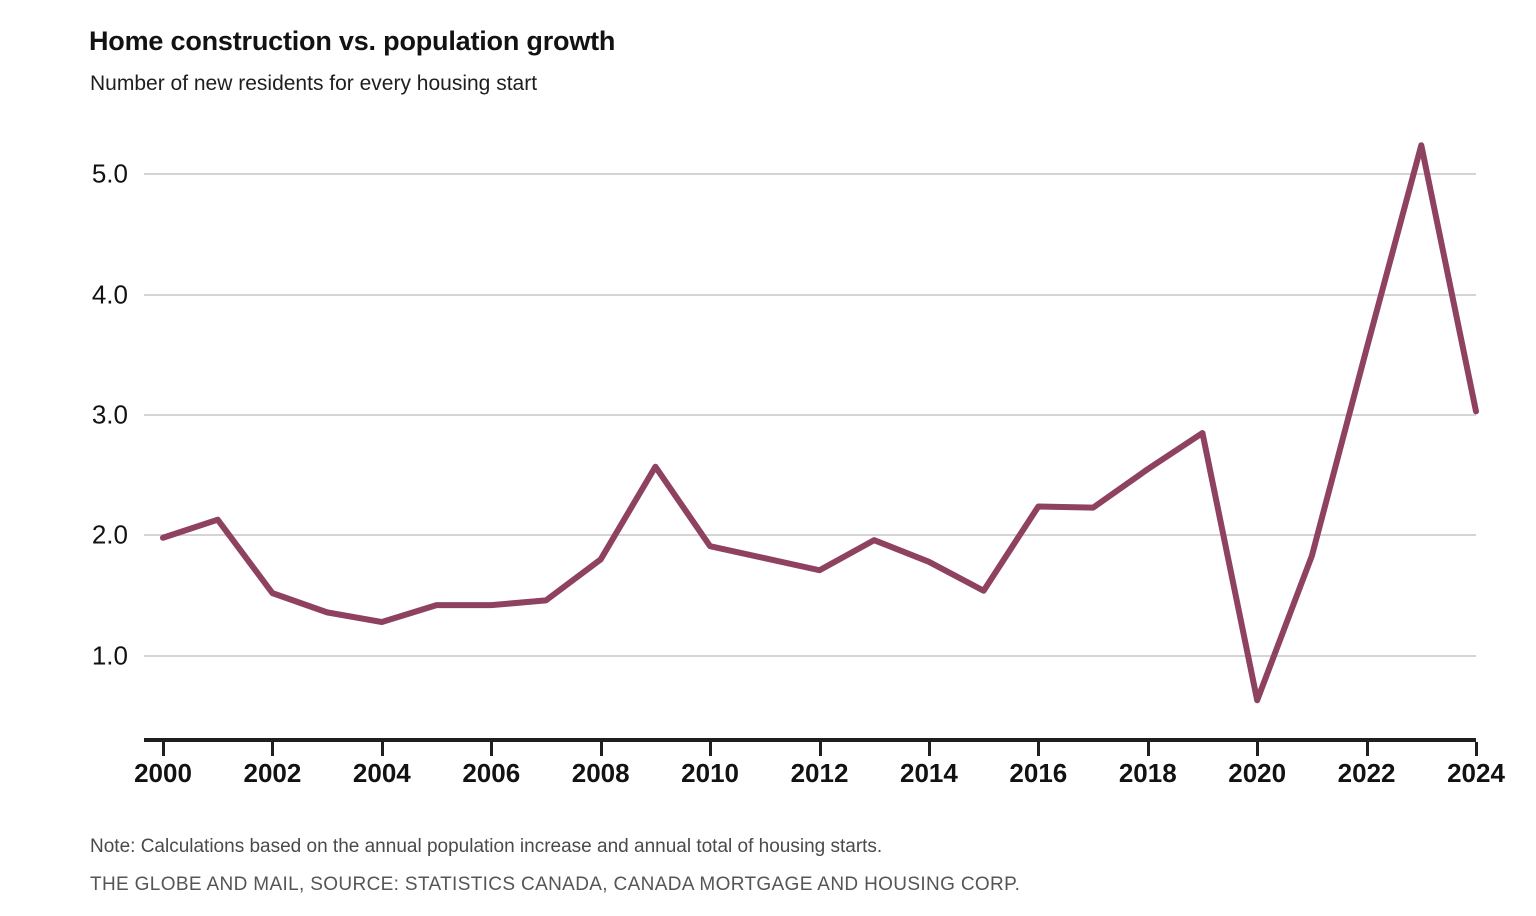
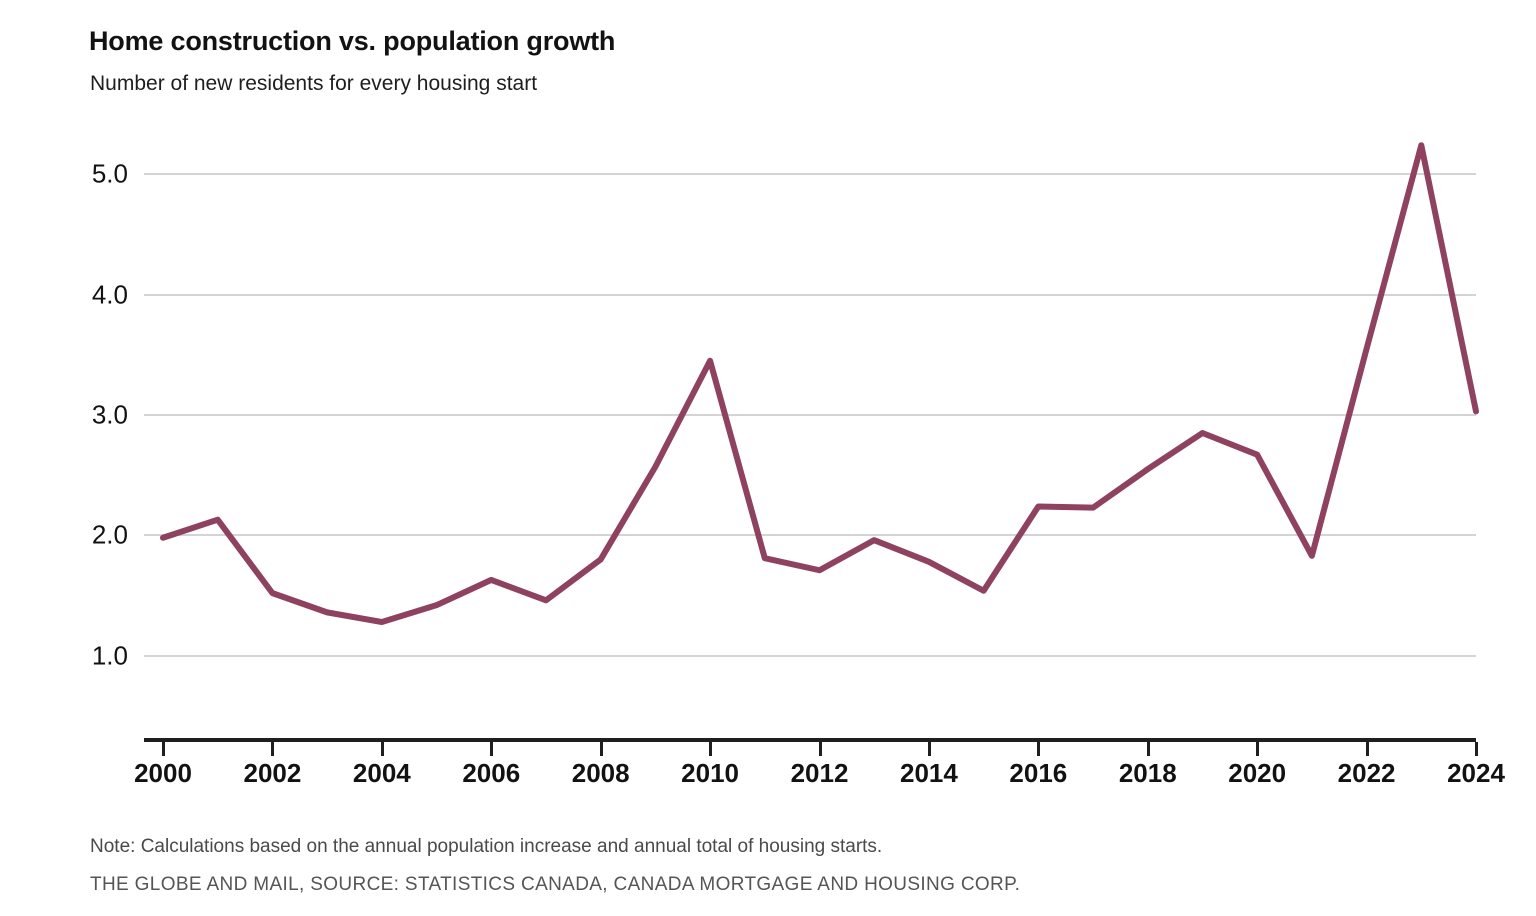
2006: 1.42 -> 1.63
2010: 1.91 -> 3.45
2020: 0.63 -> 2.67
